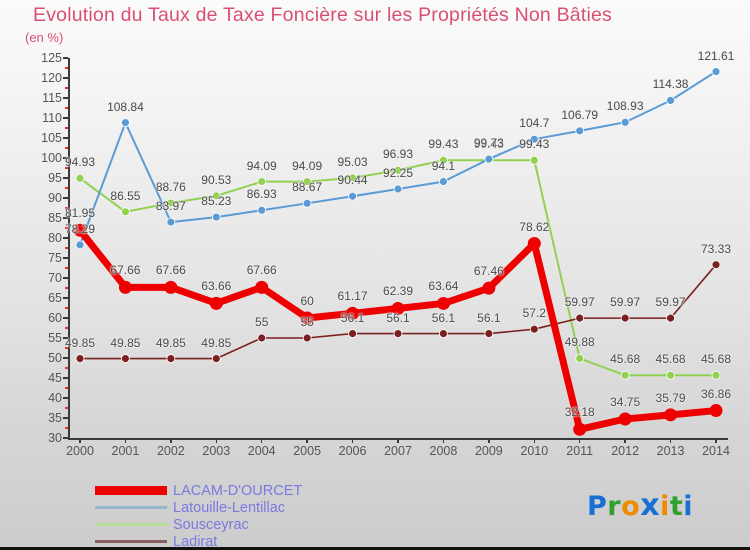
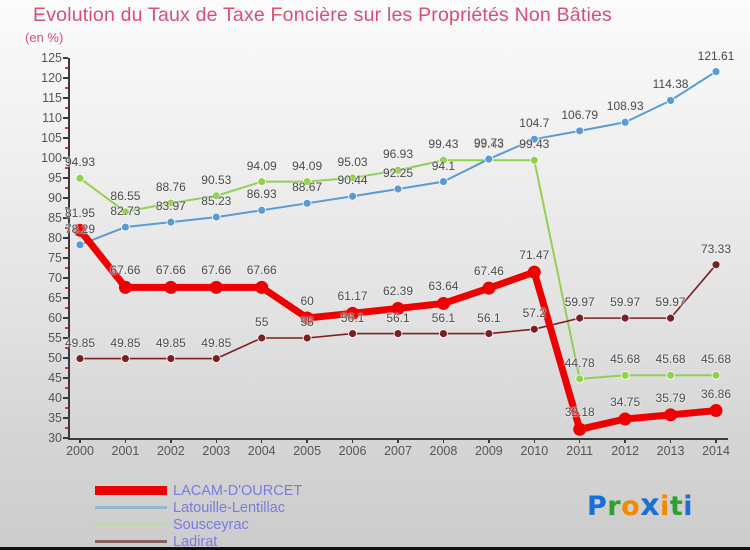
Latouille-Lentillac/2001: 108.84 -> 82.73
LACAM-D'OURCET/2003: 63.66 -> 67.66
LACAM-D'OURCET/2010: 78.62 -> 71.47
Sousceyrac/2011: 49.88 -> 44.78
